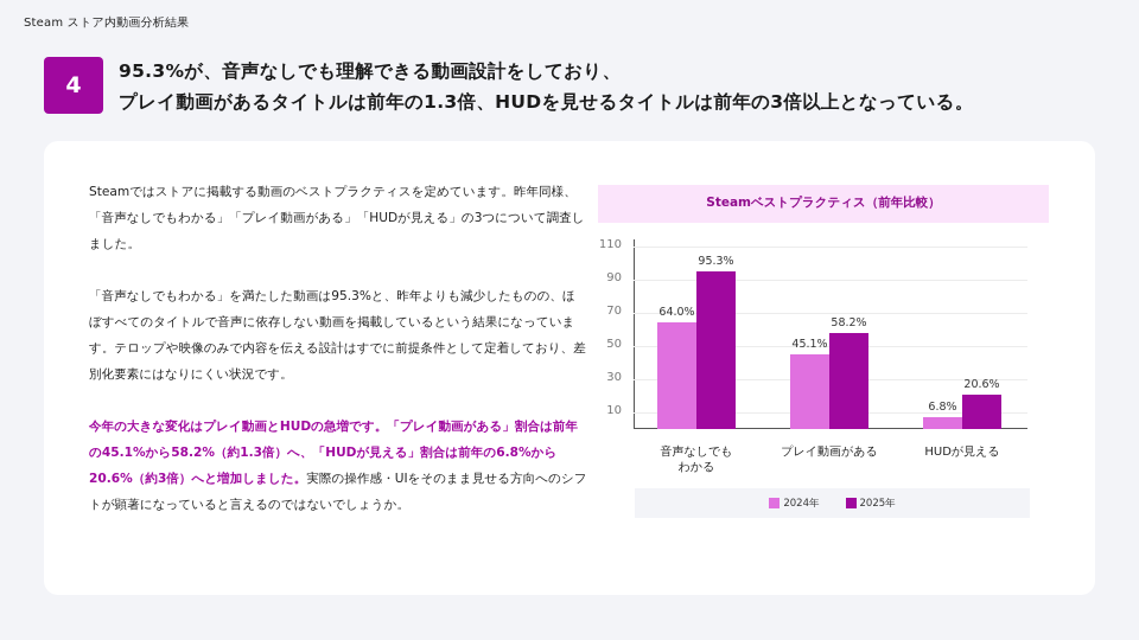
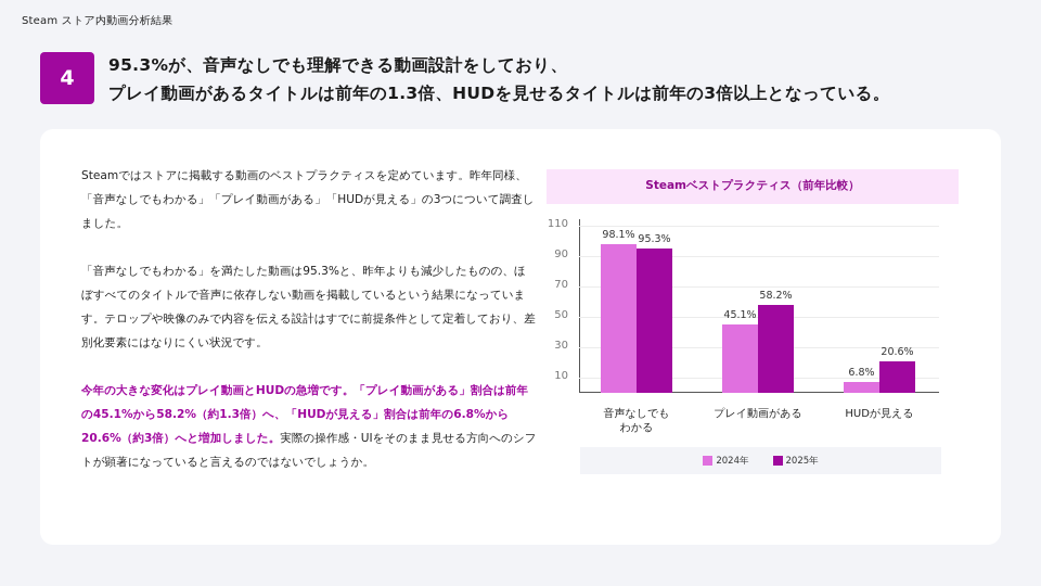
2024年/音声なしでもわかる: 64.0% -> 98.1%
